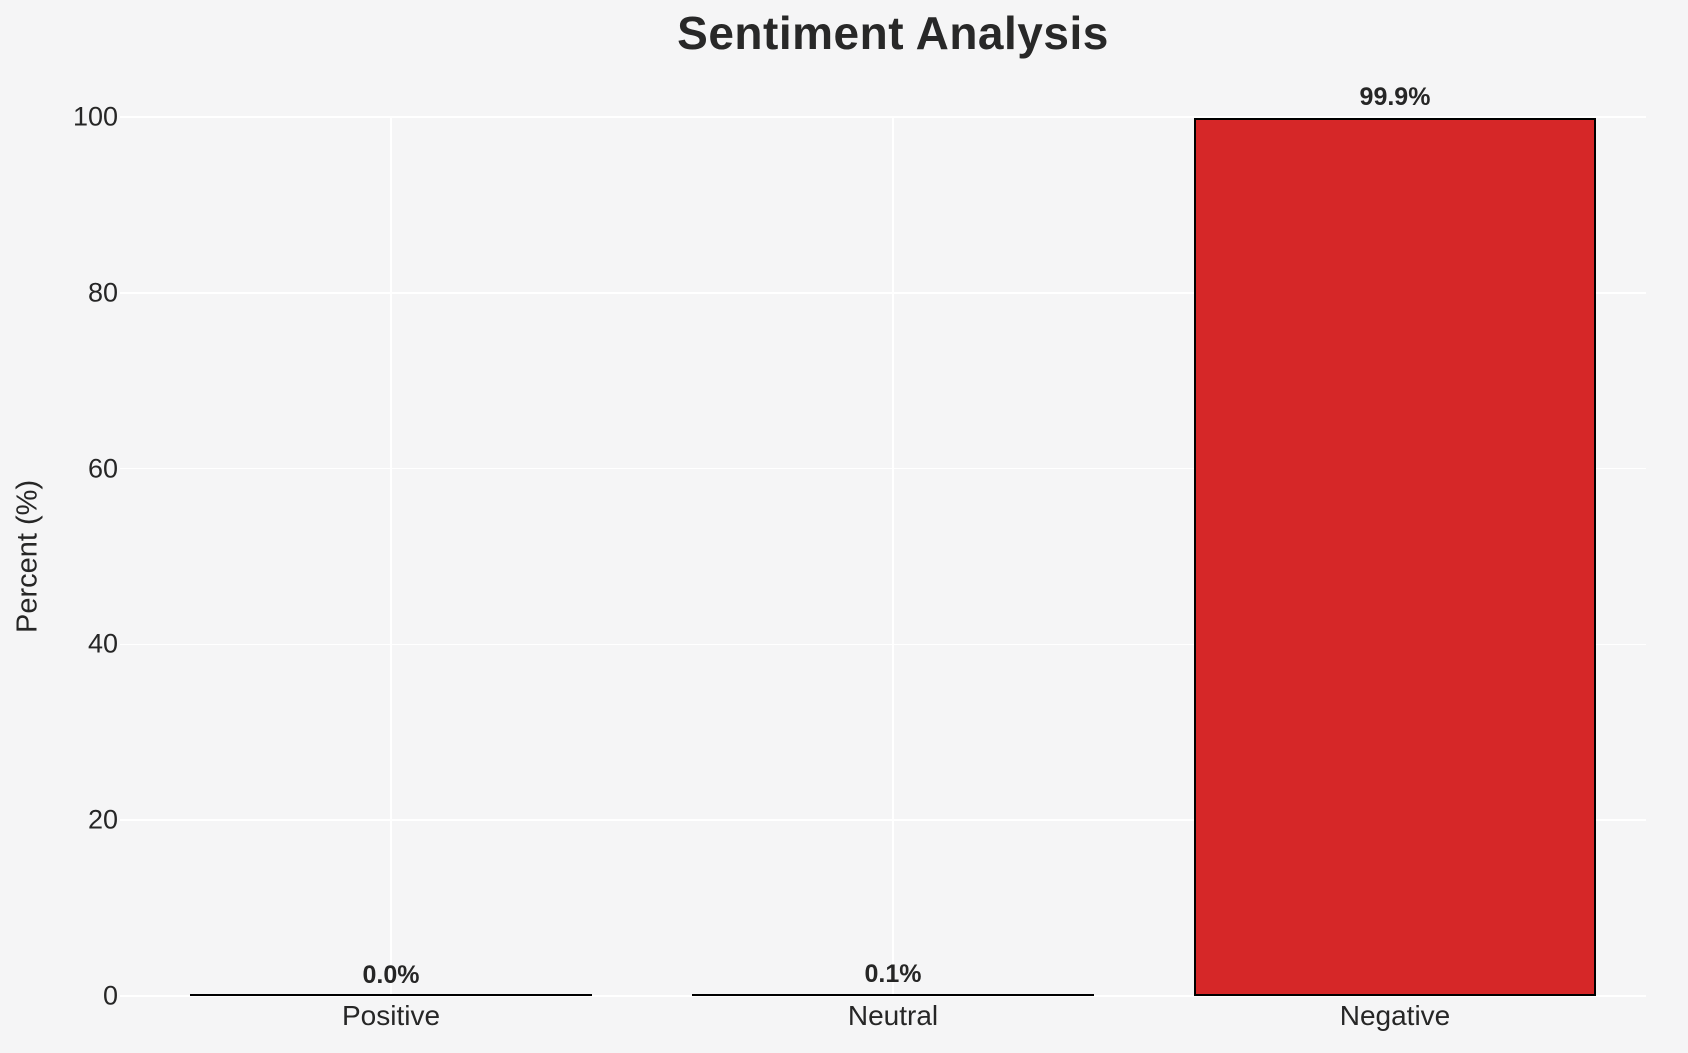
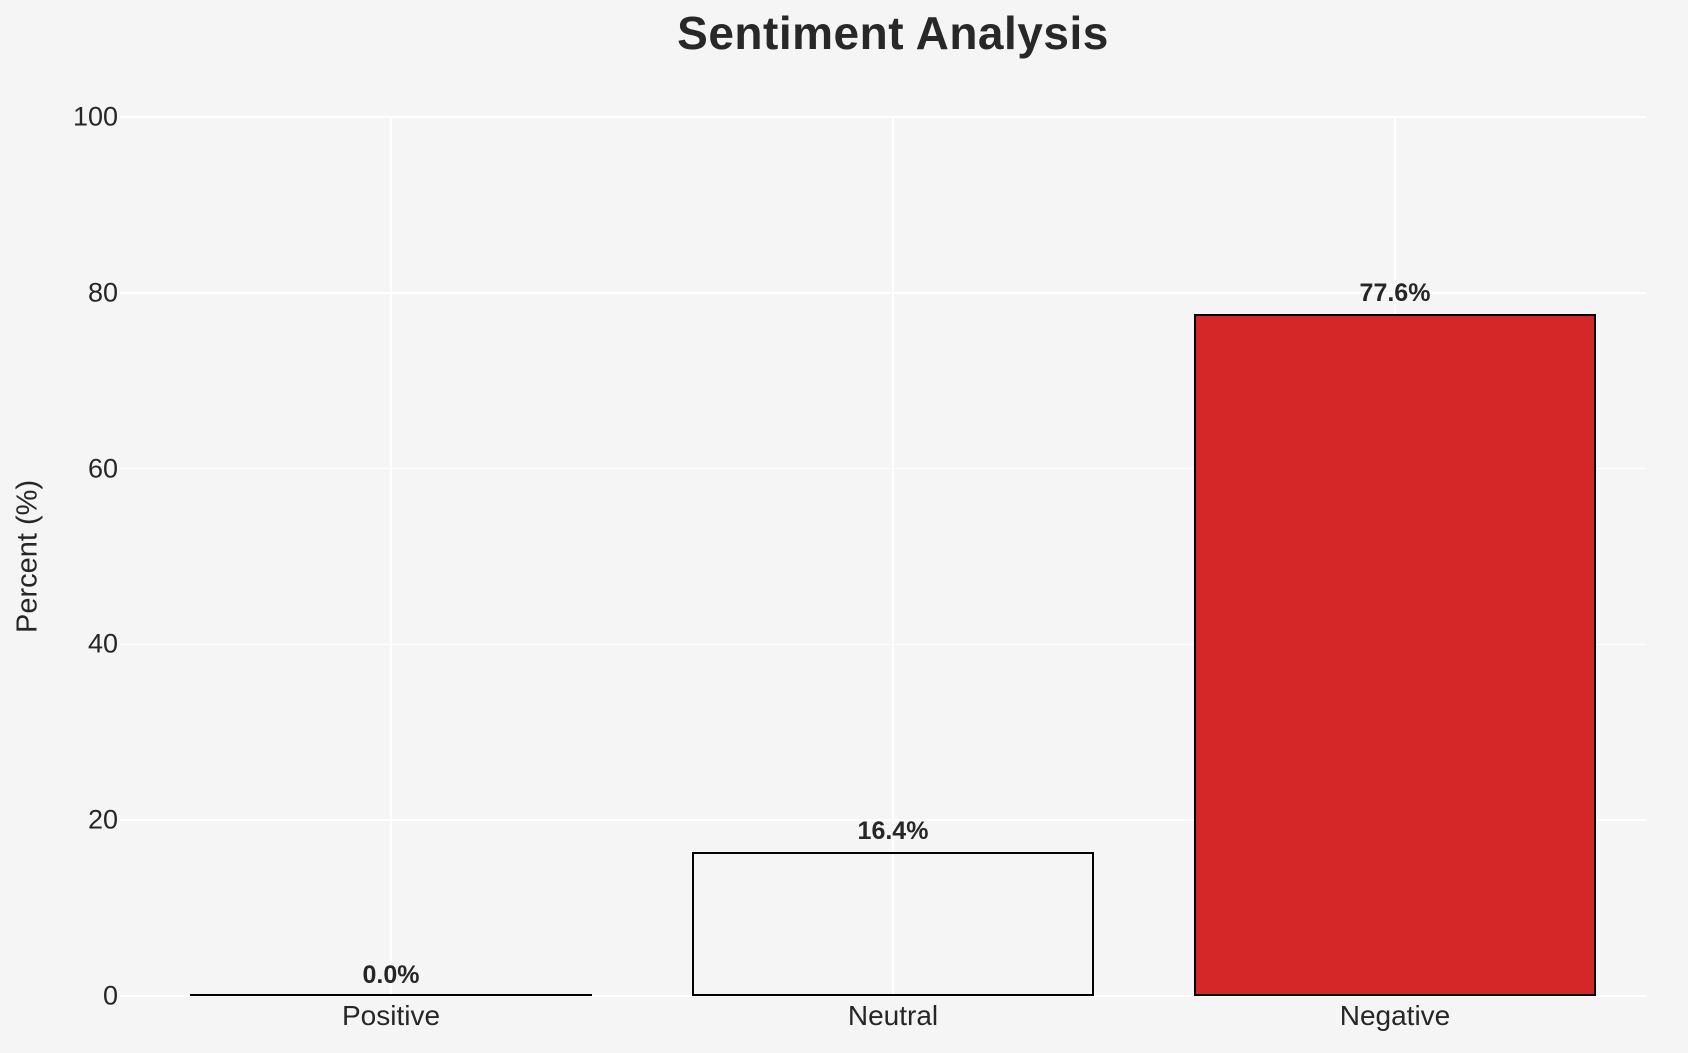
Neutral: 0.1% -> 16.4%
Negative: 99.9% -> 77.6%
